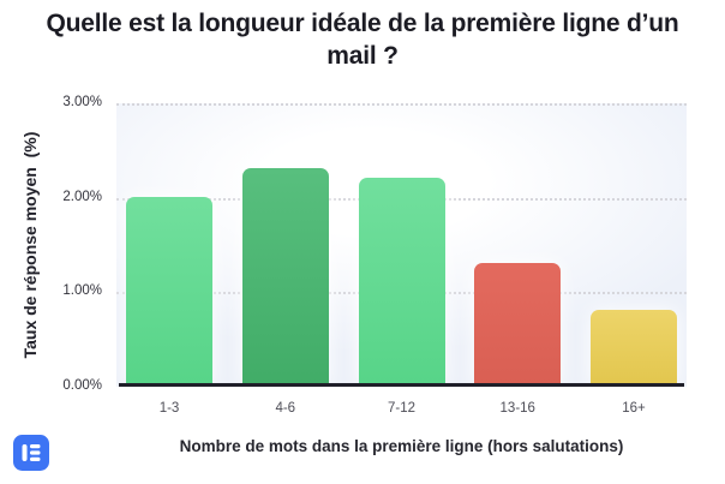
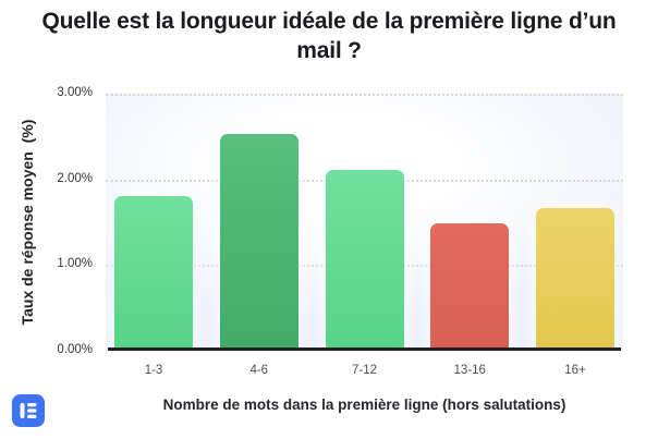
1-3: 2.0% -> 1.8%
4-6: 2.3% -> 2.5%
7-12: 2.2% -> 2.1%
13-16: 1.3% -> 1.5%
16+: 0.8% -> 1.6%
